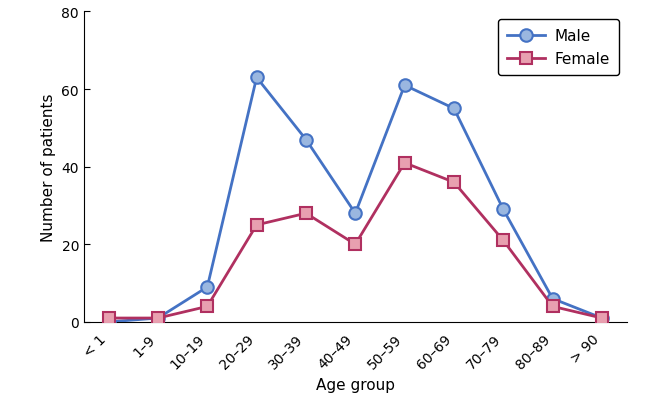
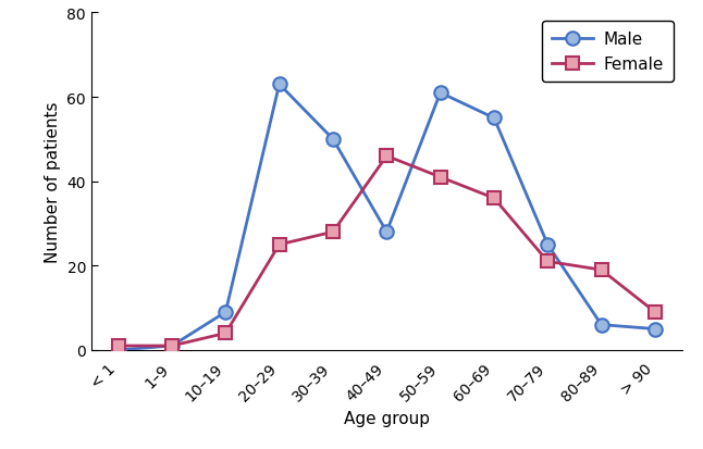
Male/30–39: 47 -> 50
Female/40–49: 20 -> 46
Male/70–79: 29 -> 25
Female/80–89: 4 -> 19
Male/> 90: 1 -> 5
Female/> 90: 1 -> 9
